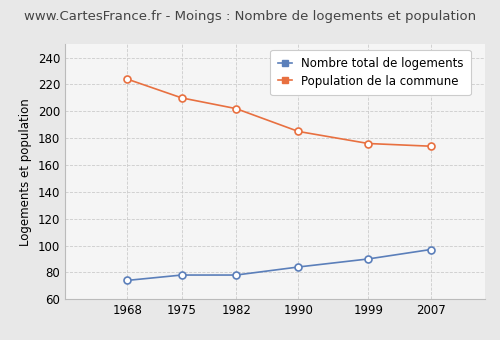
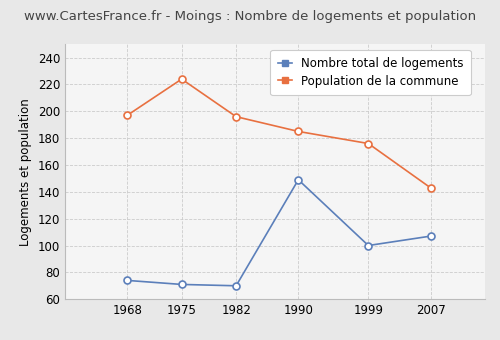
Population de la commune/1968: 224 -> 197
Nombre total de logements/1975: 78 -> 71
Population de la commune/1975: 210 -> 224
Nombre total de logements/1982: 78 -> 70
Population de la commune/1982: 202 -> 196
Nombre total de logements/1990: 84 -> 149
Nombre total de logements/1999: 90 -> 100
Nombre total de logements/2007: 97 -> 107
Population de la commune/2007: 174 -> 143
